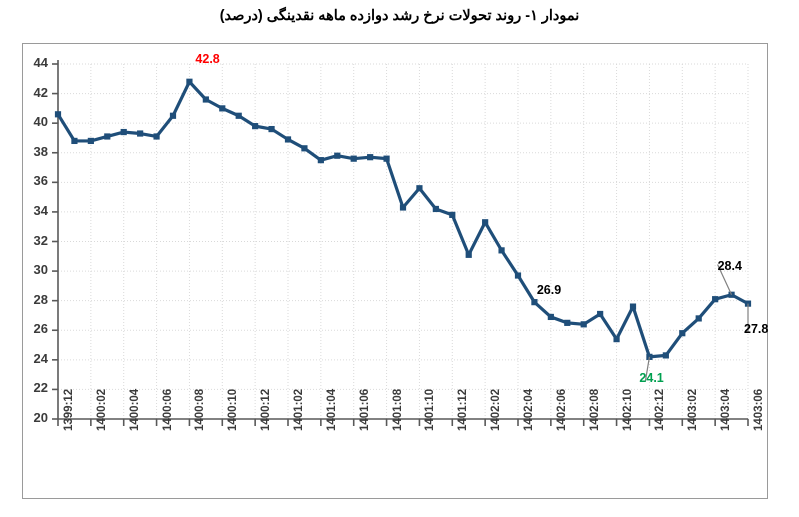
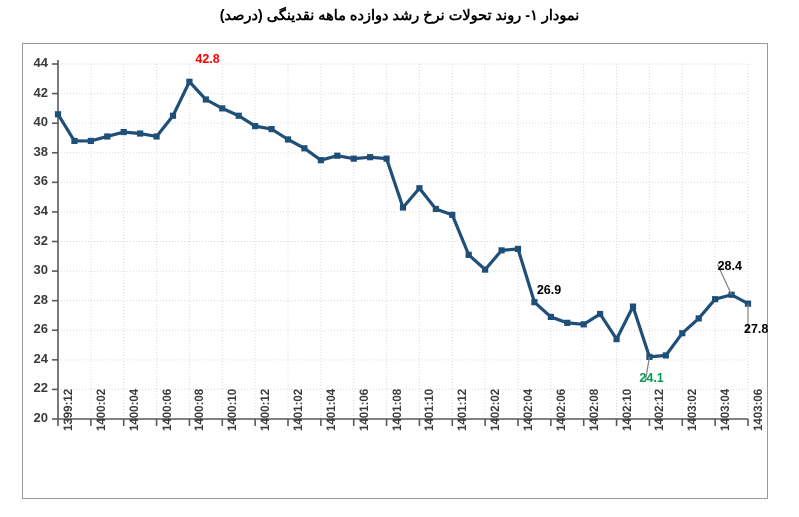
1402:02: 33.3 -> 30.1
1402:04: 29.7 -> 31.5
